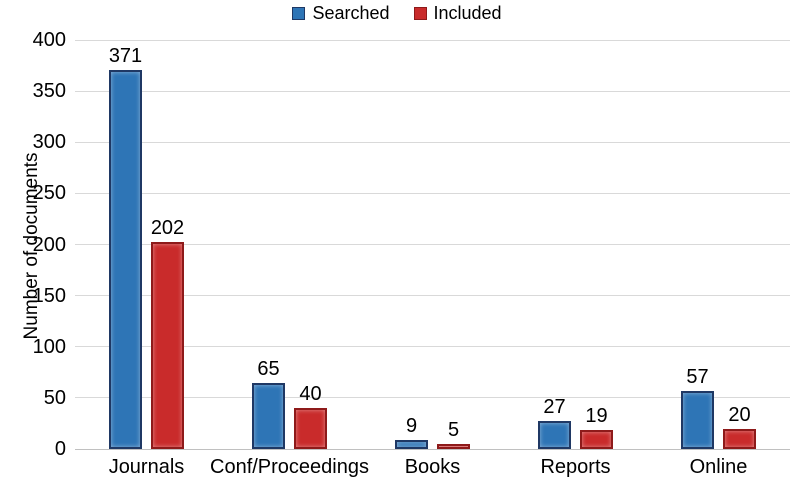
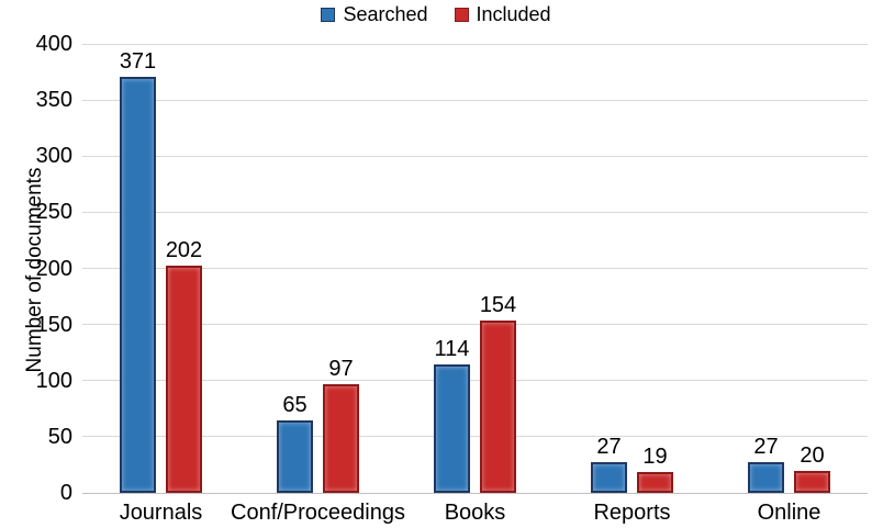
Included/Conf/Proceedings: 40 -> 97
Searched/Books: 9 -> 114
Included/Books: 5 -> 154
Searched/Online: 57 -> 27
